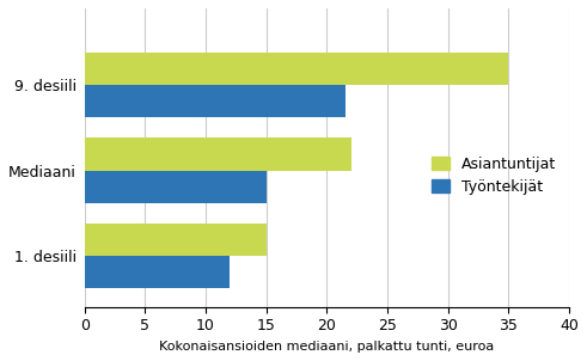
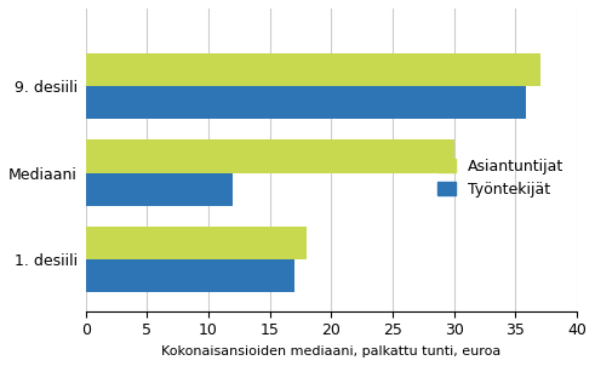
Asiantuntijat/9. desiili: 35 -> 37
Työntekijät/9. desiili: 21.5 -> 35.8
Asiantuntijat/Mediaani: 22 -> 30
Työntekijät/Mediaani: 15.0 -> 12.0
Asiantuntijat/1. desiili: 15 -> 18
Työntekijät/1. desiili: 12.0 -> 17.0
